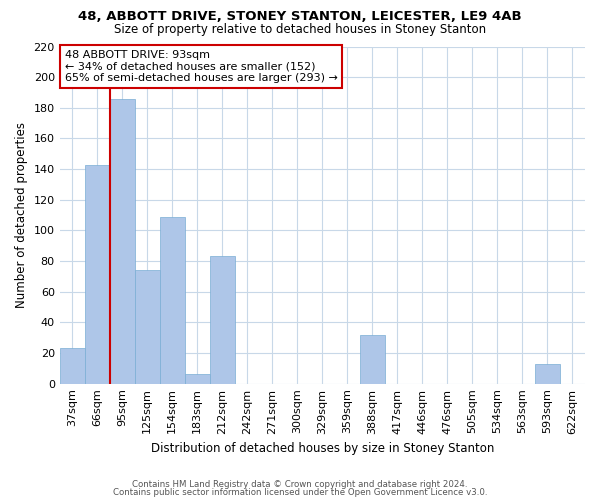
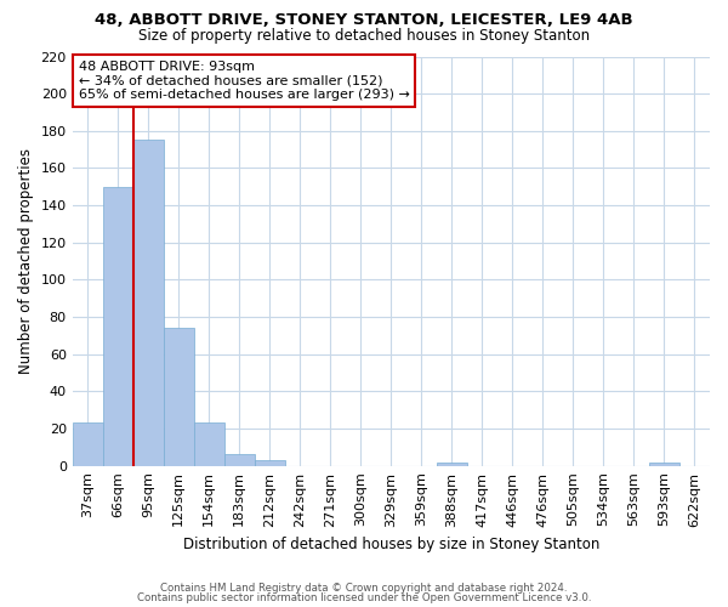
66sqm: 143 -> 150
95sqm: 186 -> 175
154sqm: 109 -> 23
212sqm: 83 -> 3
388sqm: 32 -> 2
593sqm: 13 -> 2
